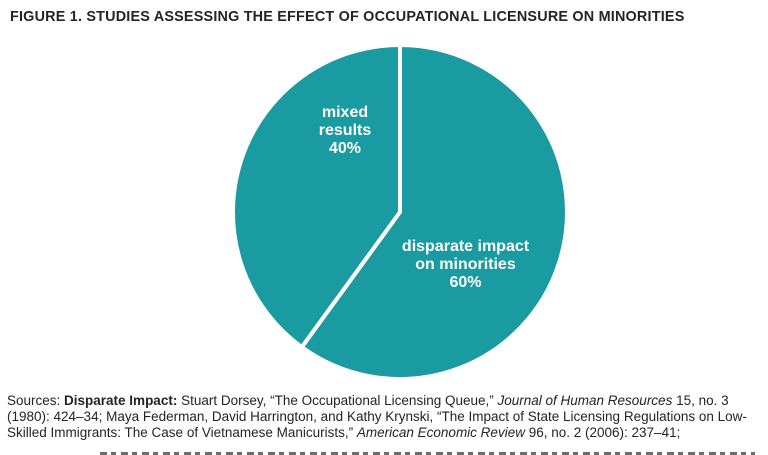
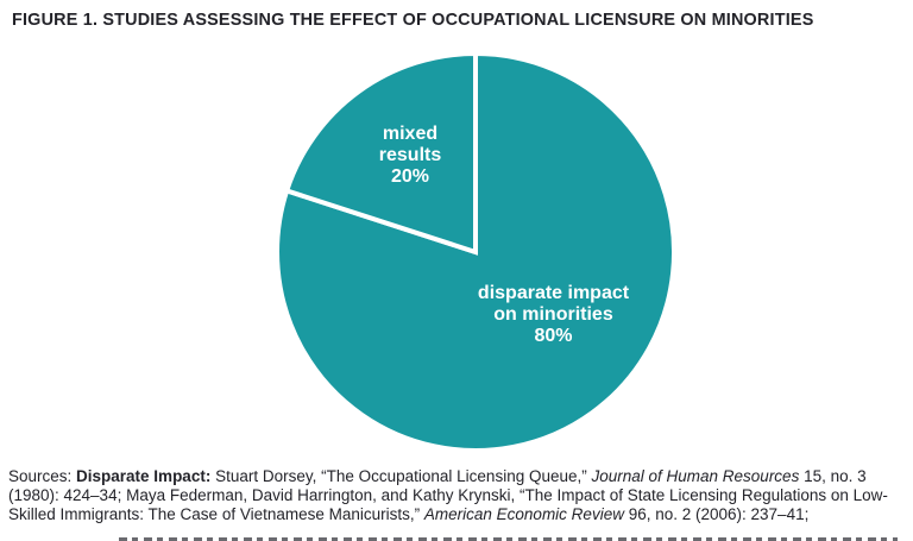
disparate impact on minorities: 60% -> 80%
mixed results: 40% -> 20%
